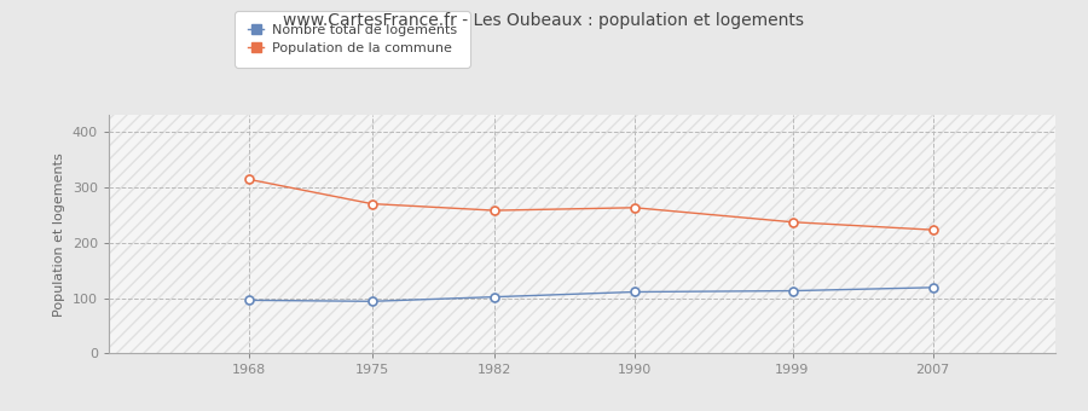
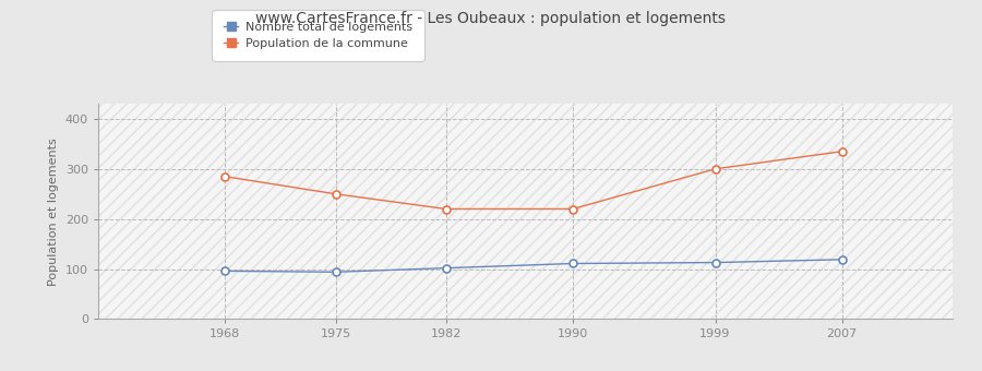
Population de la commune/1968: 314 -> 285
Population de la commune/1975: 270 -> 250
Population de la commune/1982: 258 -> 220
Population de la commune/1990: 263 -> 220
Population de la commune/1999: 237 -> 300
Population de la commune/2007: 223 -> 335
